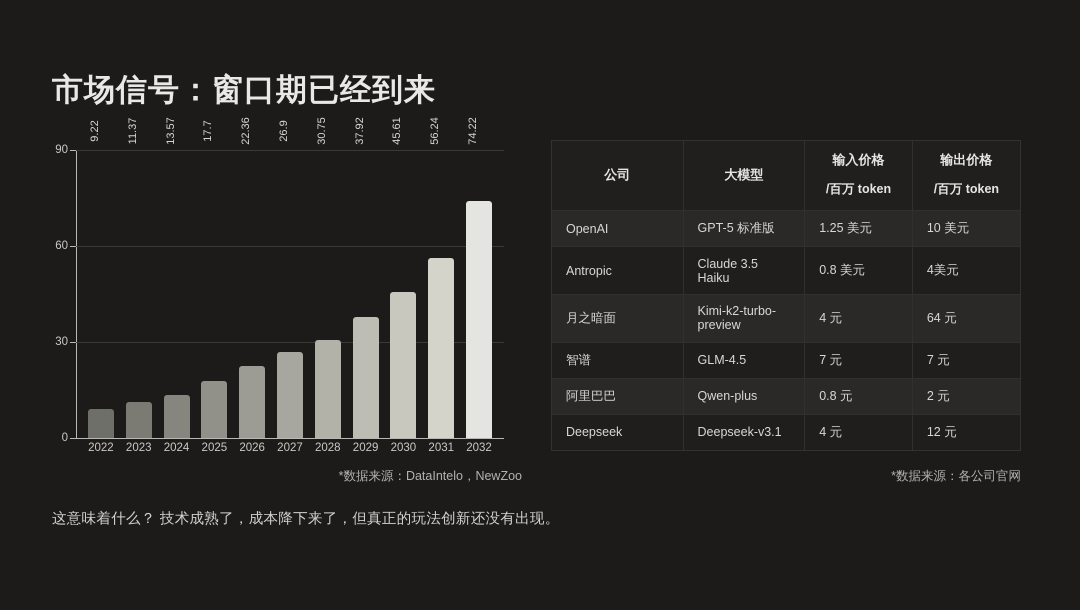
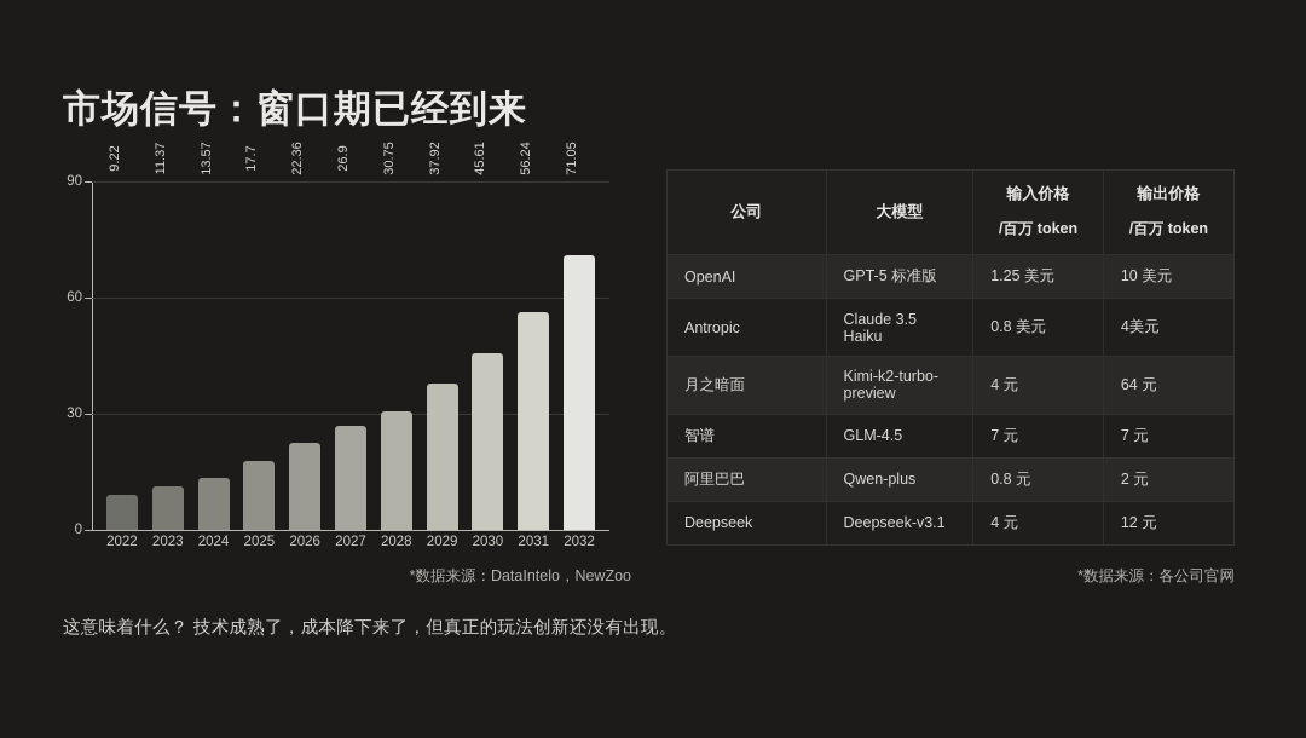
2032: 74.22 -> 71.05
